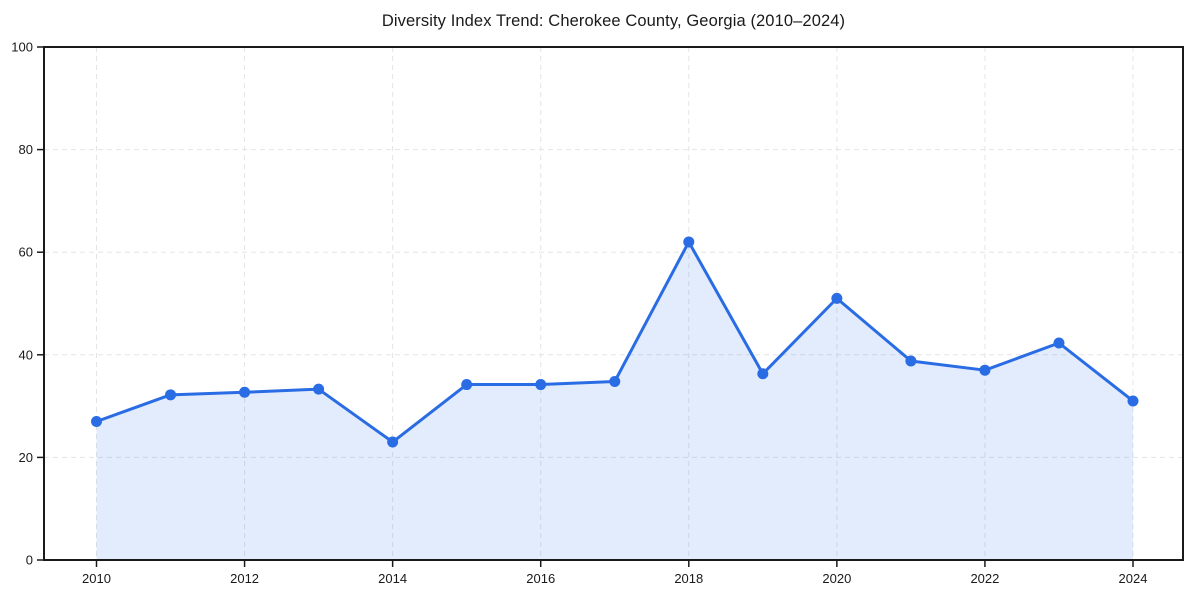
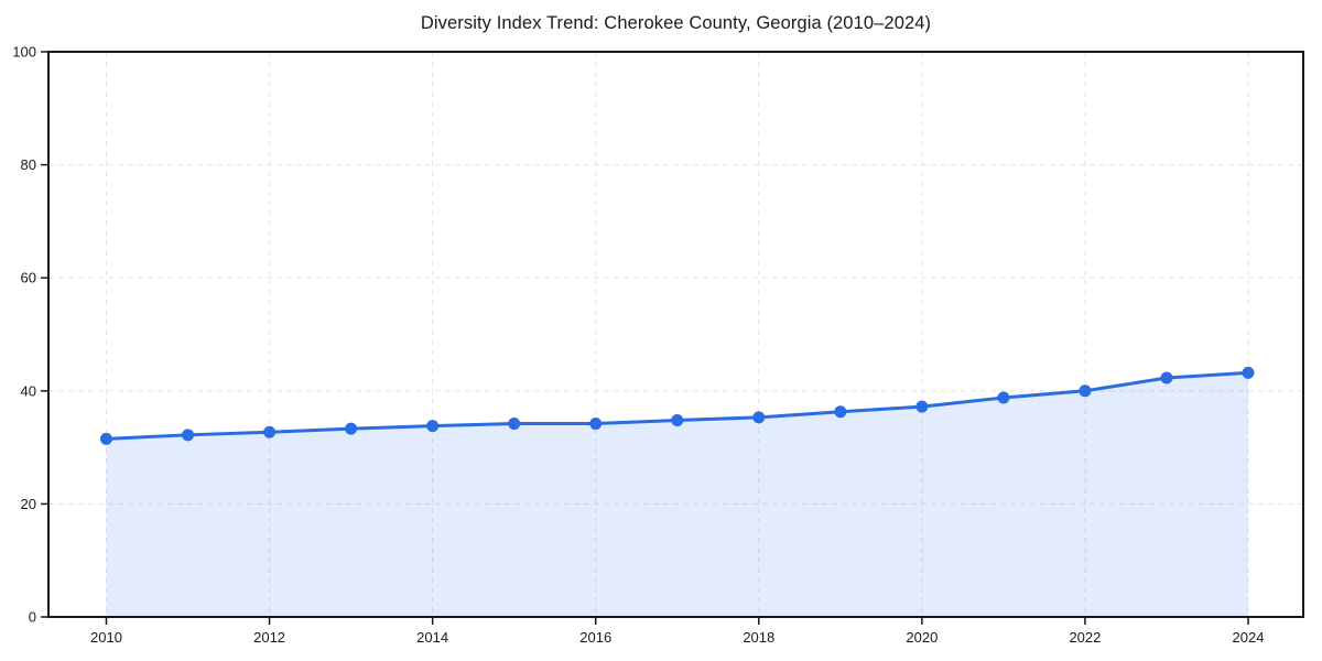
2010: 27 -> 32
2014: 23 -> 34
2018: 62 -> 35
2020: 51 -> 37
2022: 37 -> 40
2024: 31 -> 43
